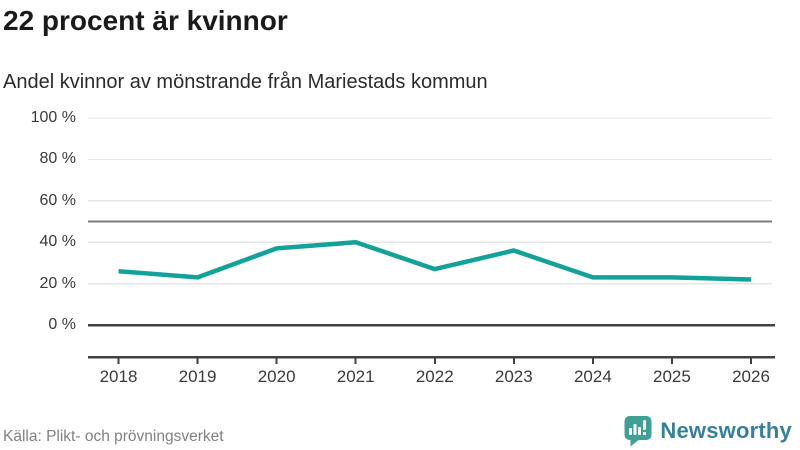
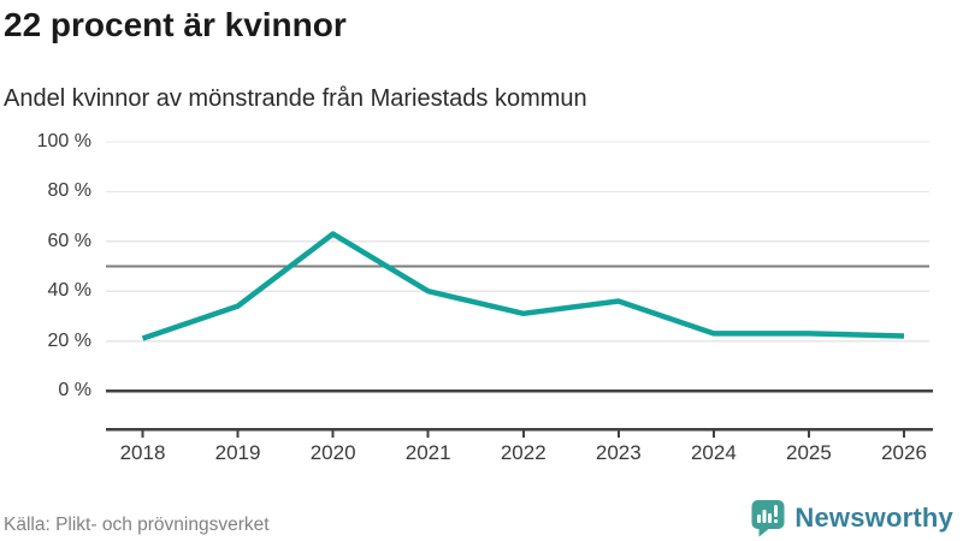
2018: 26% -> 21%
2019: 23% -> 34%
2020: 37% -> 63%
2022: 27% -> 31%
